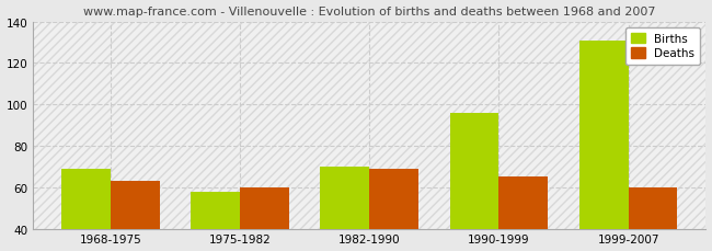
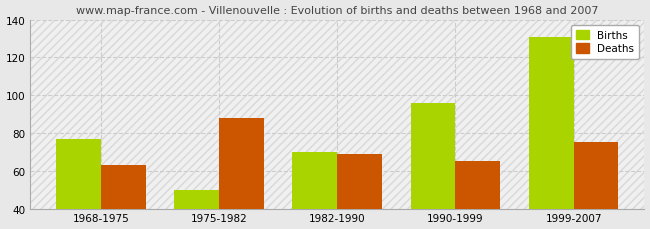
Births/1968-1975: 69 -> 77
Births/1975-1982: 58 -> 50
Deaths/1975-1982: 60 -> 88
Deaths/1999-2007: 60 -> 75
